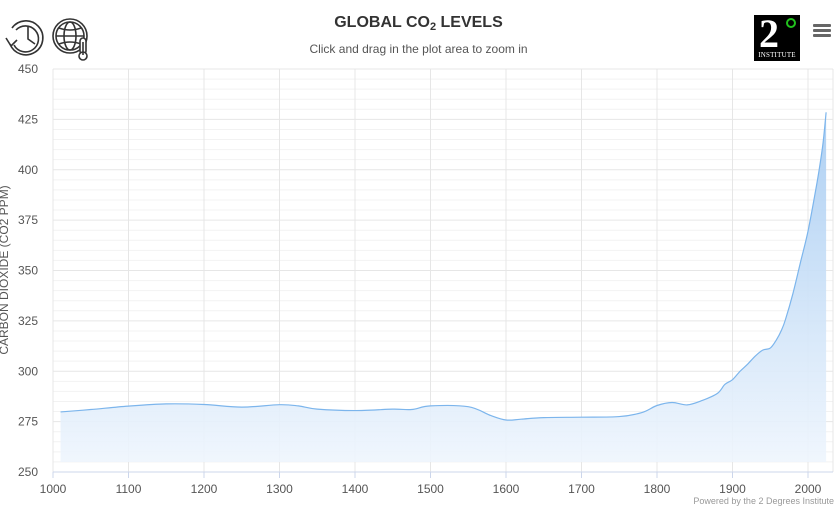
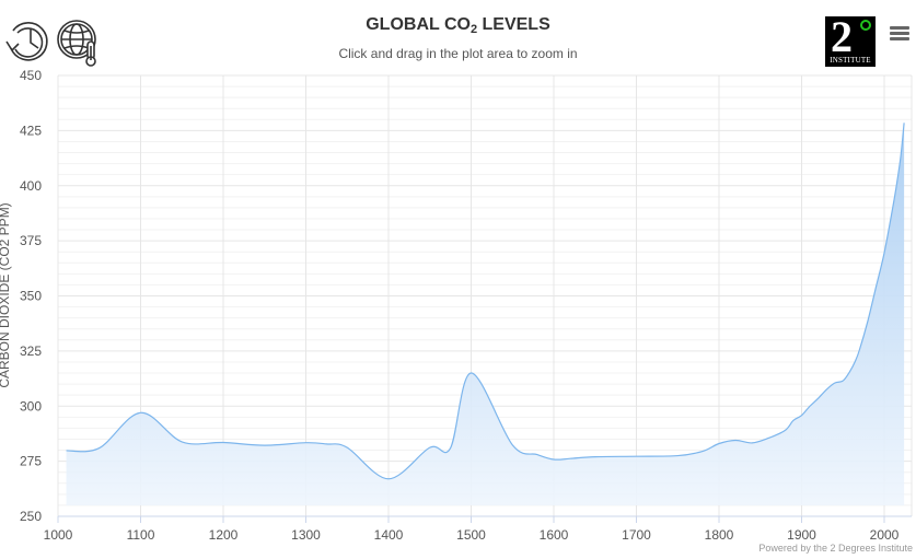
1100: 283 -> 297
1400: 280 -> 267
1500: 283 -> 315
